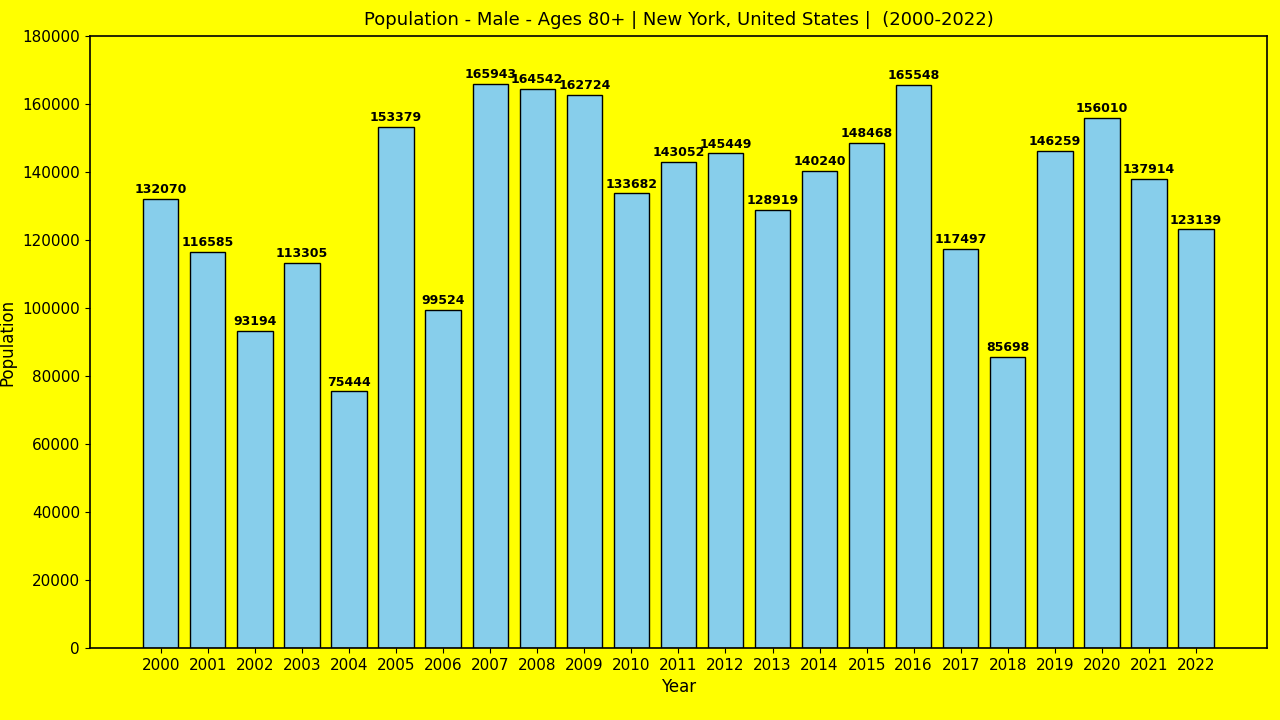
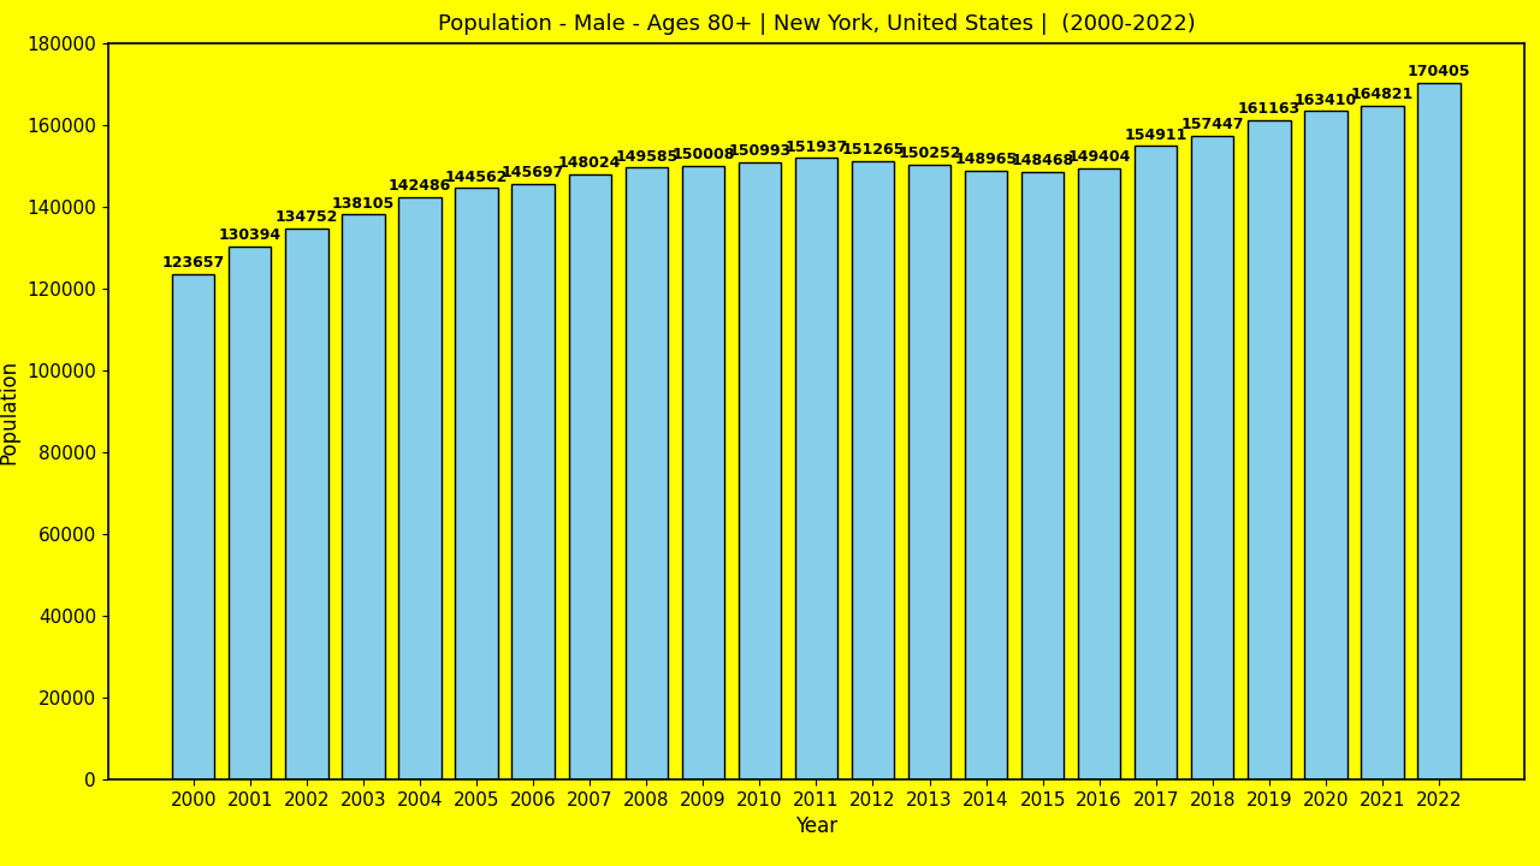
2000: 132070 -> 123657
2001: 116585 -> 130394
2002: 93194 -> 134752
2003: 113305 -> 138105
2004: 75444 -> 142486
2005: 153379 -> 144562
2006: 99524 -> 145697
2007: 165943 -> 148024
2008: 164542 -> 149585
2009: 162724 -> 150008
2010: 133682 -> 150993
2011: 143052 -> 151937
2012: 145449 -> 151265
2013: 128919 -> 150252
2014: 140240 -> 148965
2016: 165548 -> 149404
2017: 117497 -> 154911
2018: 85698 -> 157447
2019: 146259 -> 161163
2020: 156010 -> 163410
2021: 137914 -> 164821
2022: 123139 -> 170405
